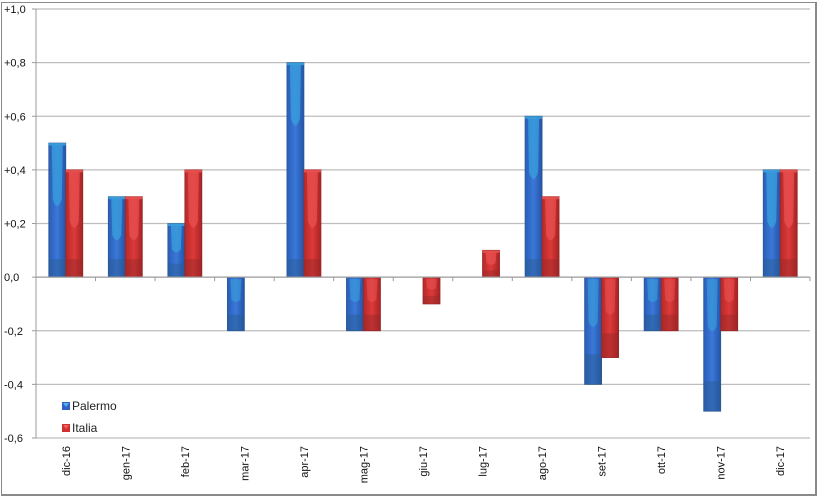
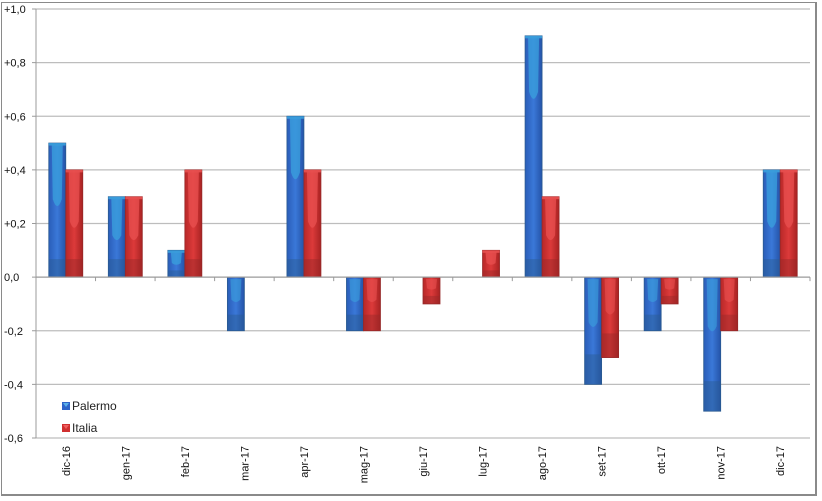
Palermo/feb-17: 0,2 -> 0,1
Palermo/apr-17: 0,8 -> 0,6
Palermo/ago-17: 0,6 -> 0,9
Italia/ott-17: -0,2 -> -0,1
